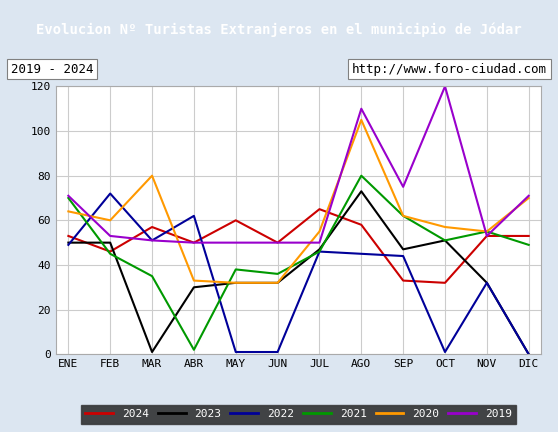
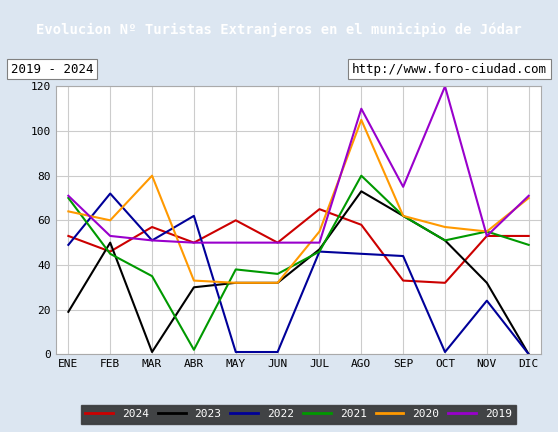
2023/ENE: 50 -> 19
2023/SEP: 47 -> 62
2022/NOV: 32 -> 24
